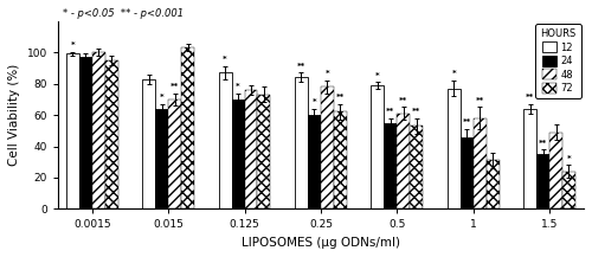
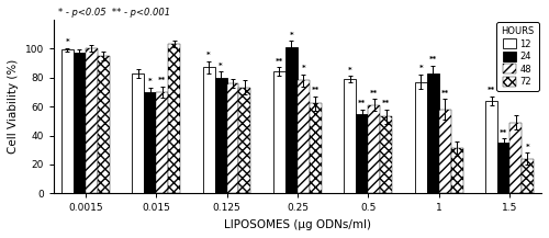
24/0.015: 64 -> 70
24/0.125: 70 -> 80
24/0.25: 60 -> 101
24/1: 46 -> 83
